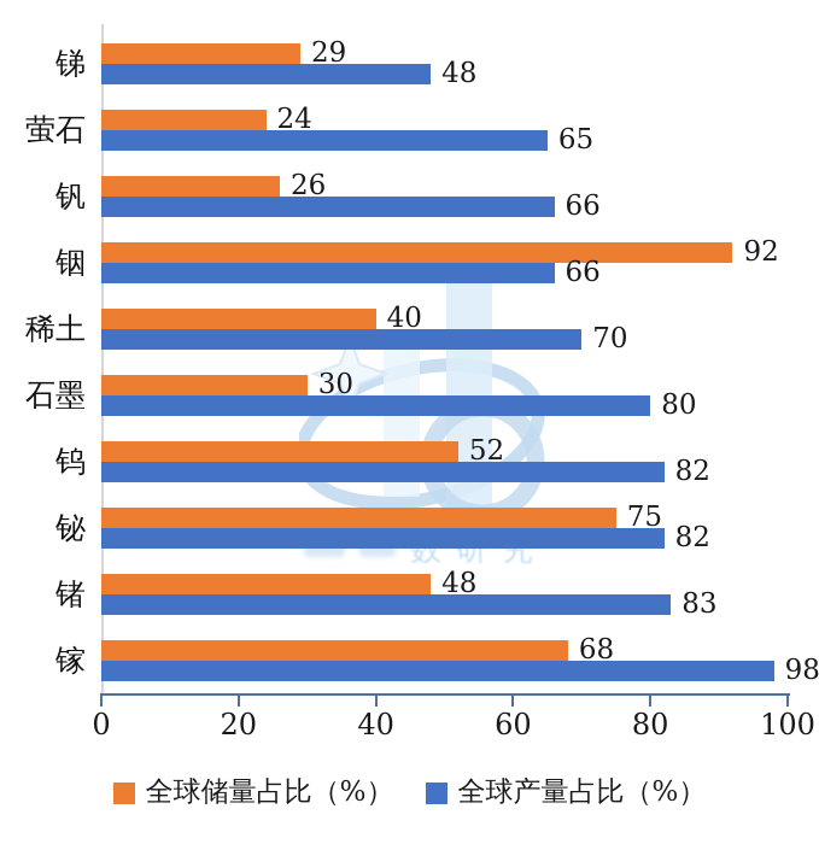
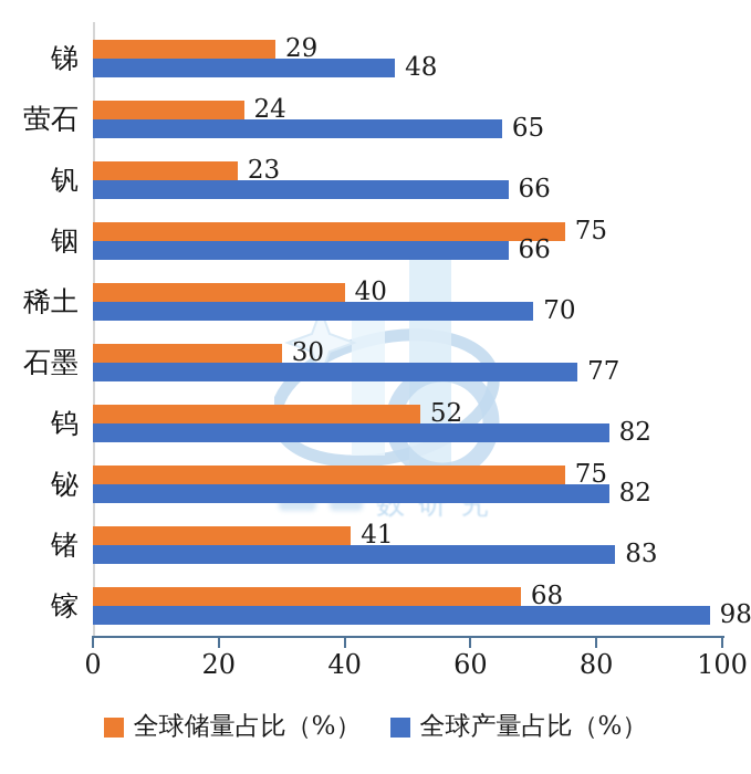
全球储量占比（%）/钒: 26 -> 23
全球储量占比（%）/铟: 92 -> 75
全球产量占比（%）/石墨: 80 -> 77
全球储量占比（%）/锗: 48 -> 41
